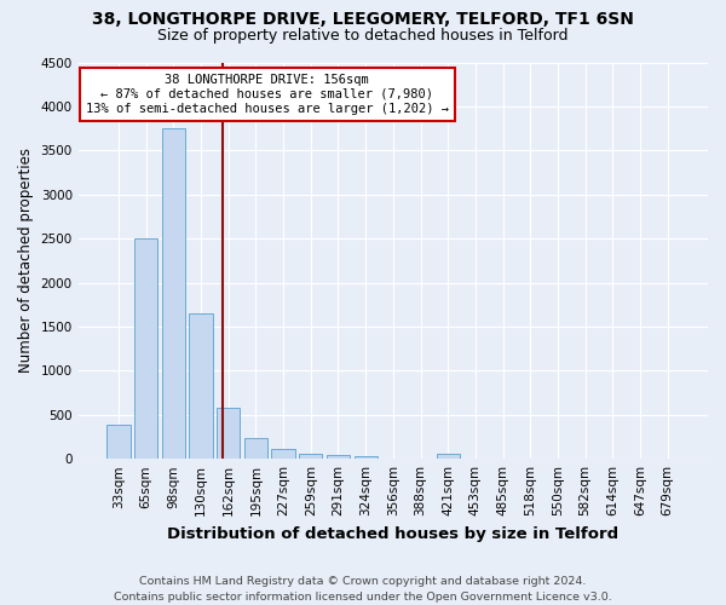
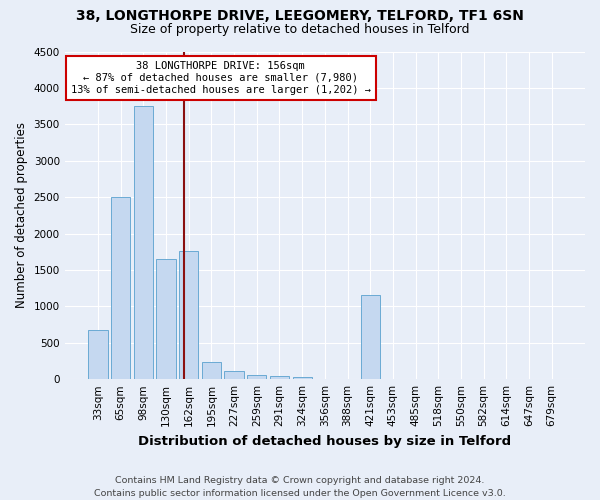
33sqm: 390 -> 680
162sqm: 580 -> 1760
421sqm: 60 -> 1160
